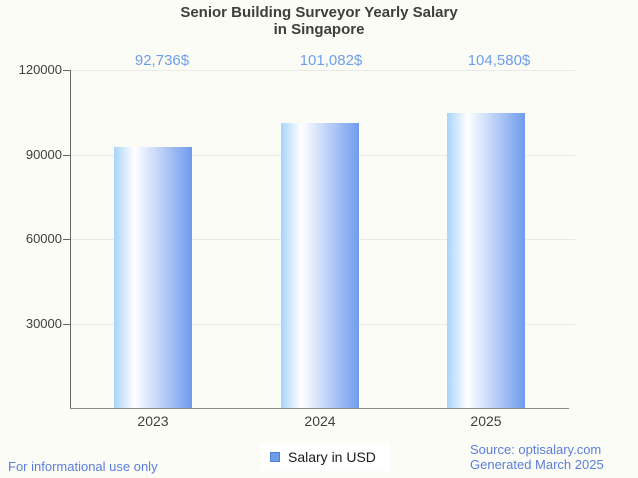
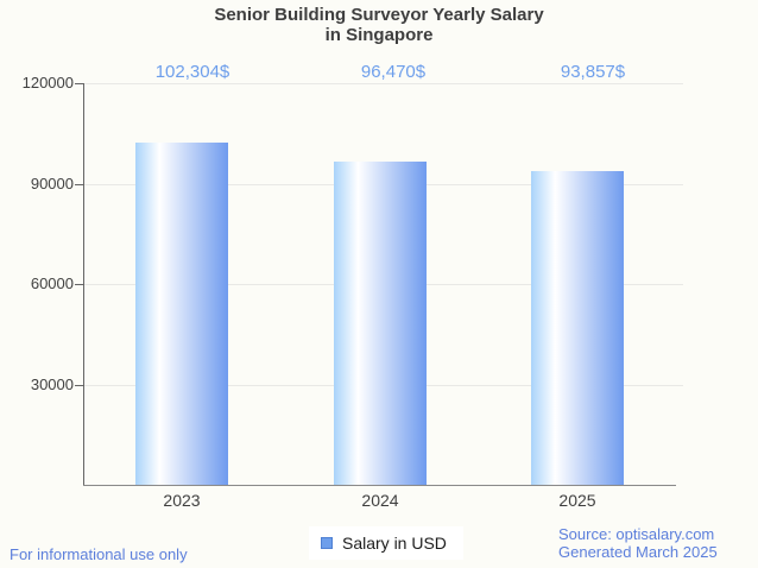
2023: 92,736 -> 102,304
2024: 101,082 -> 96,470
2025: 104,580 -> 93,857
